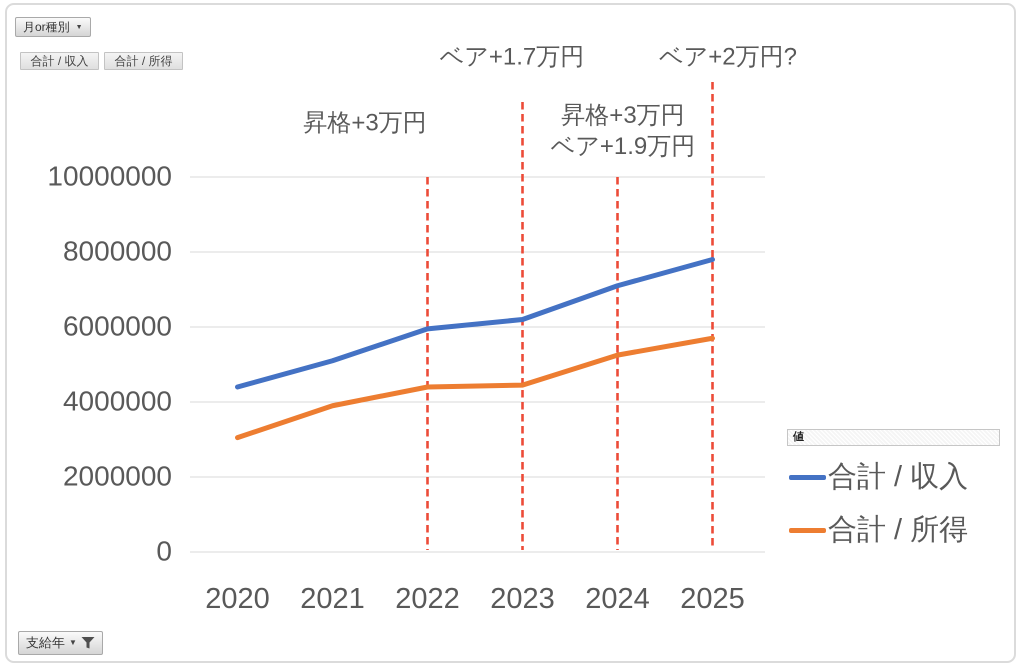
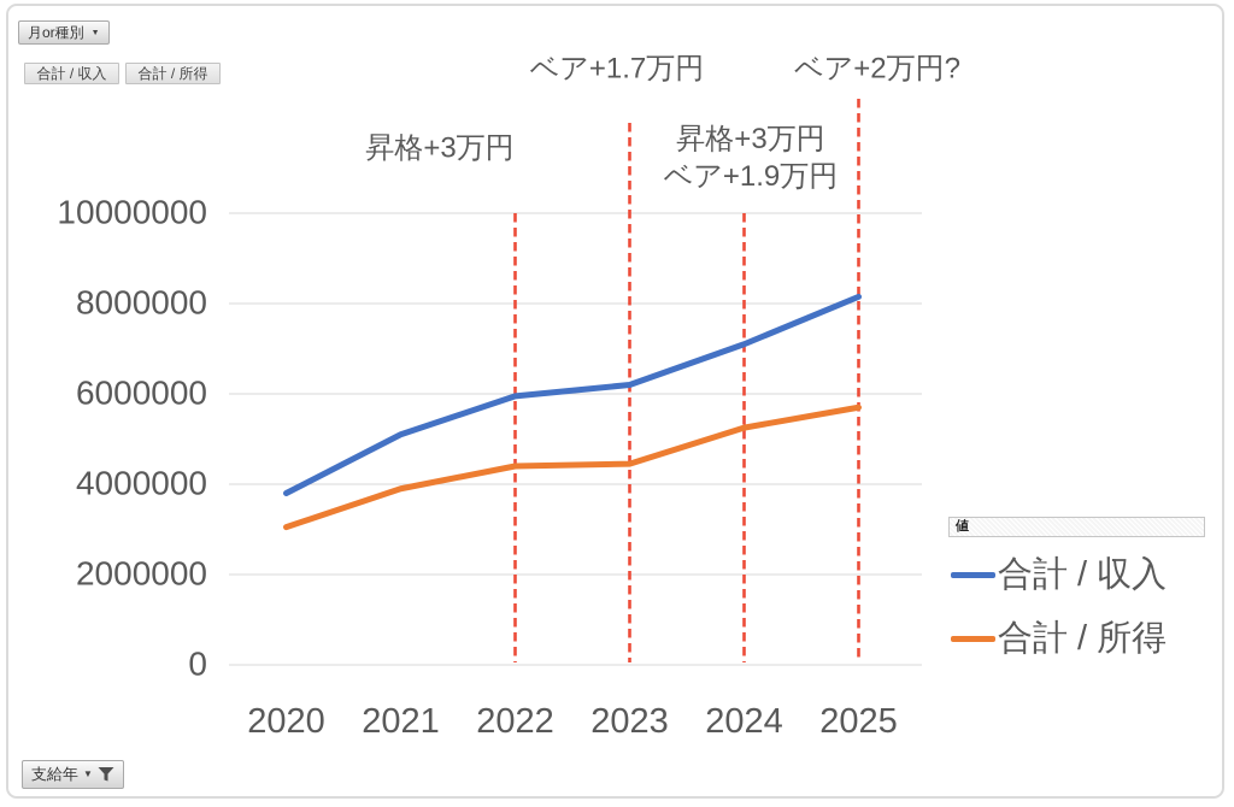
合計 / 収入/2020: 4400000 -> 3800000
合計 / 収入/2025: 7800000 -> 8200000
